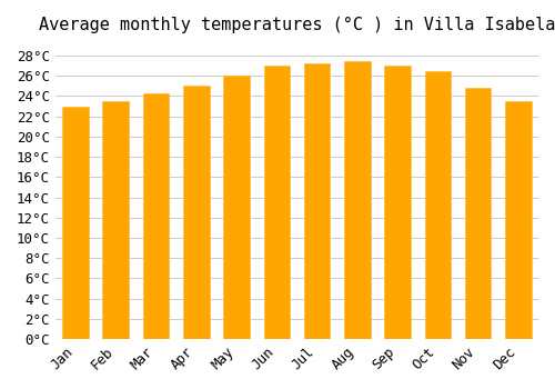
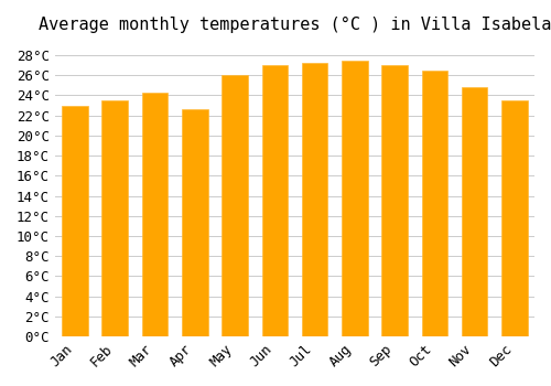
Apr: 25.0°C -> 22.6°C
